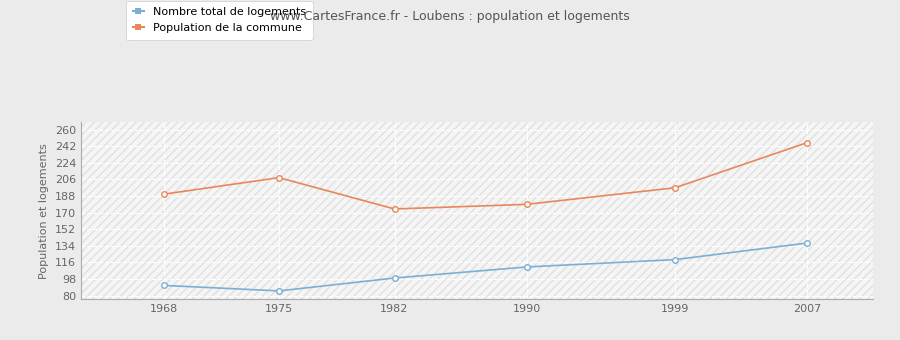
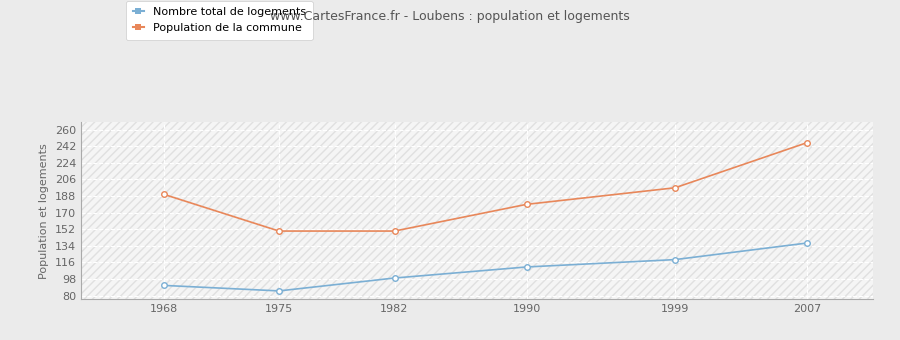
Population de la commune/1975: 208 -> 150
Population de la commune/1982: 174 -> 150
